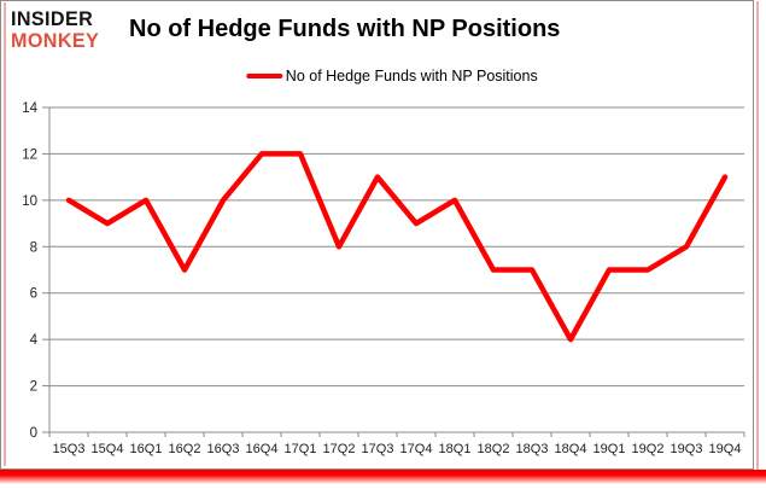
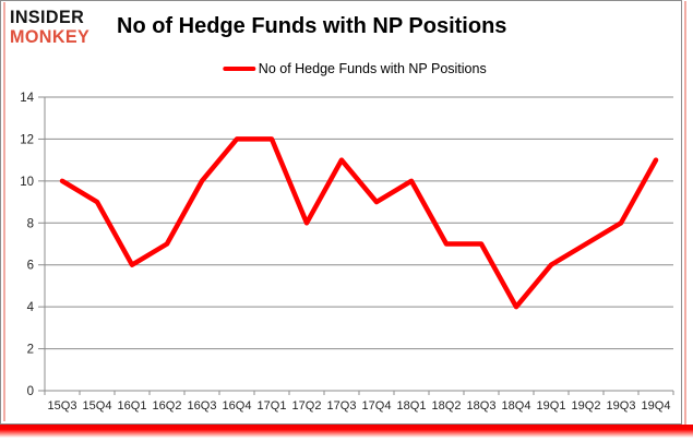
16Q1: 10 -> 6
19Q1: 7 -> 6
